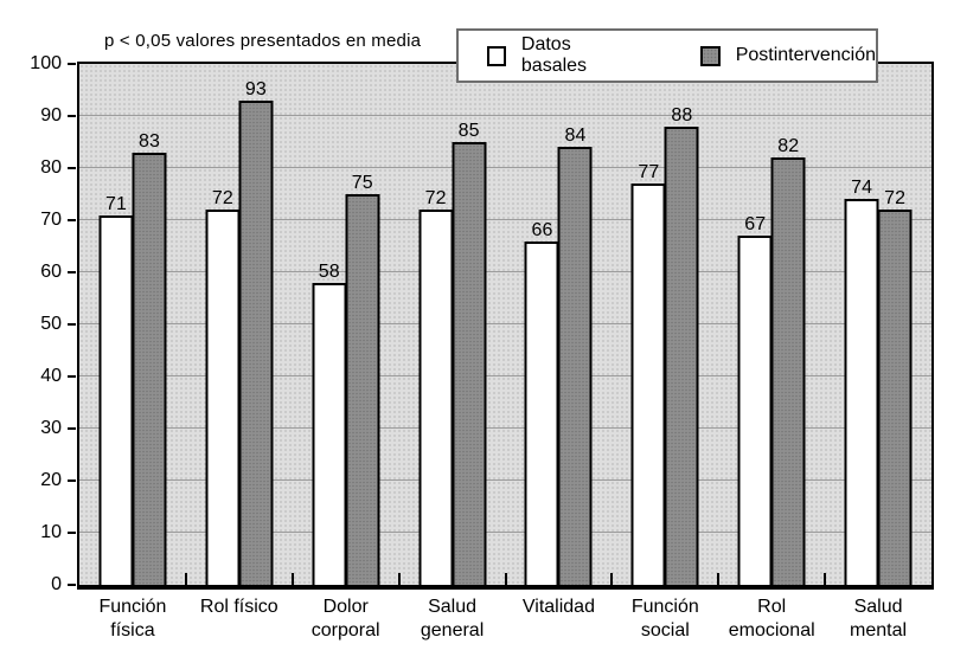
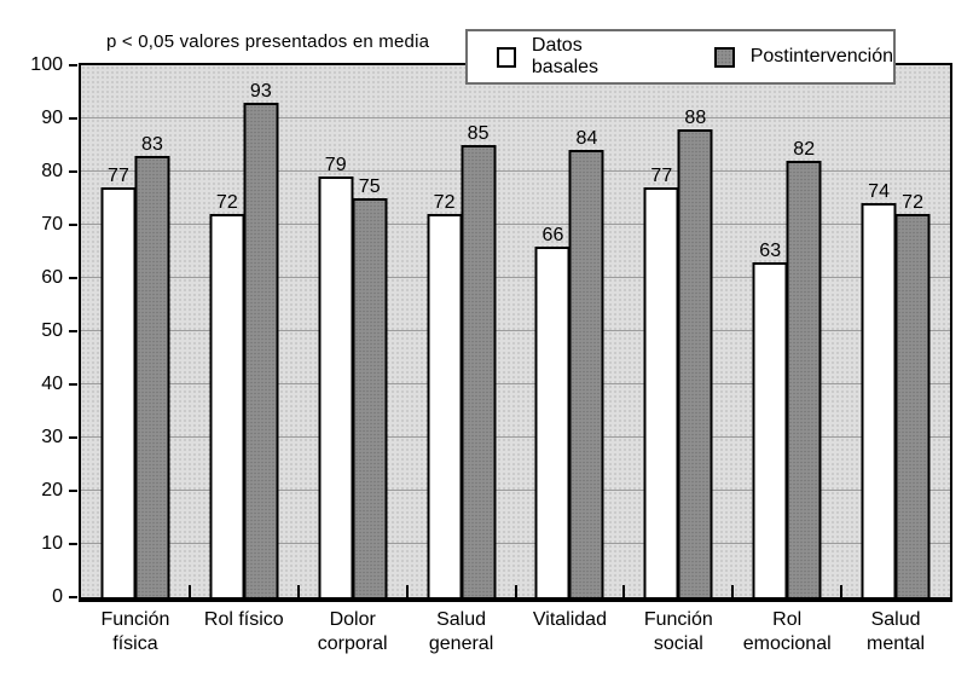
Datos basales/Función física: 71 -> 77
Datos basales/Dolor corporal: 58 -> 79
Datos basales/Rol emocional: 67 -> 63
